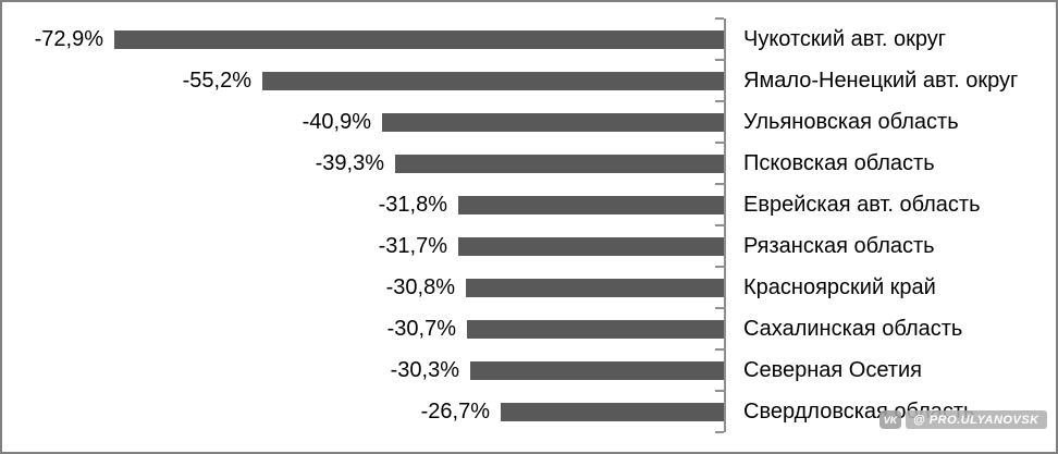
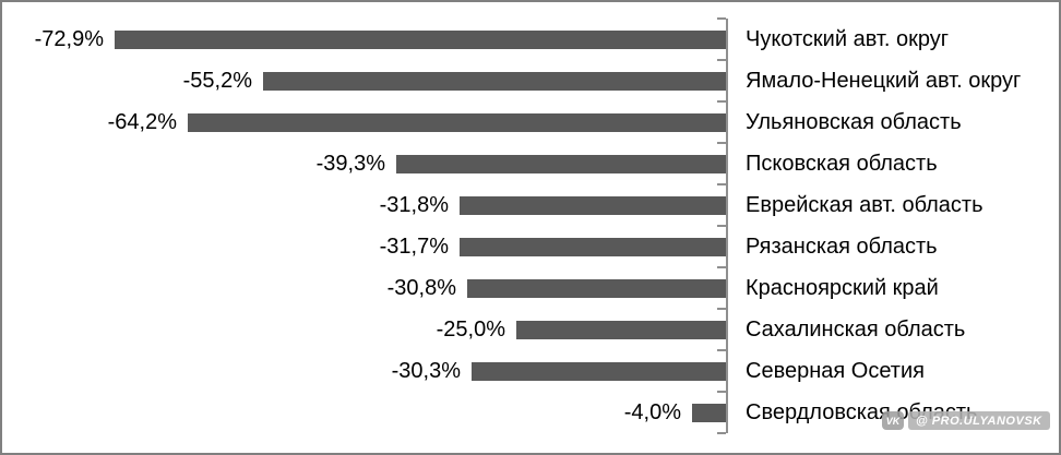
Ульяновская область: -40,9% -> -64,2%
Сахалинская область: -30,7% -> -25,0%
Свердловская область: -26,7% -> -4,0%
